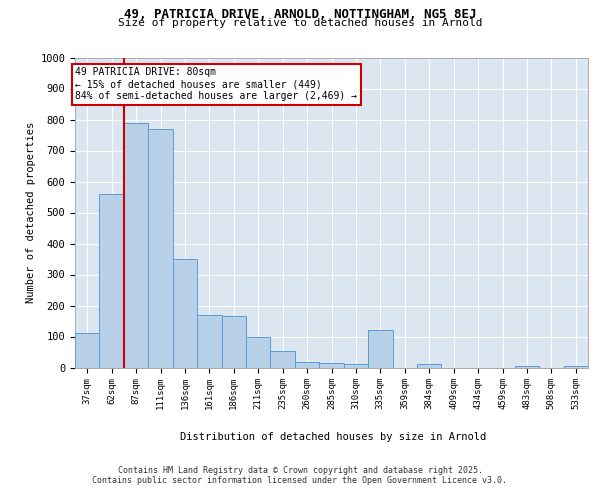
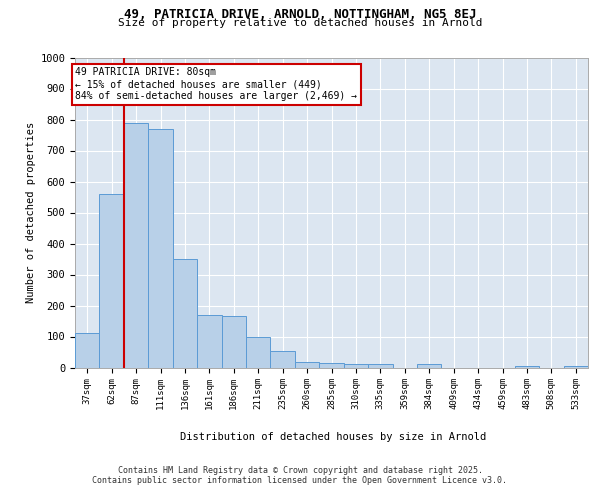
335sqm: 120 -> 10
